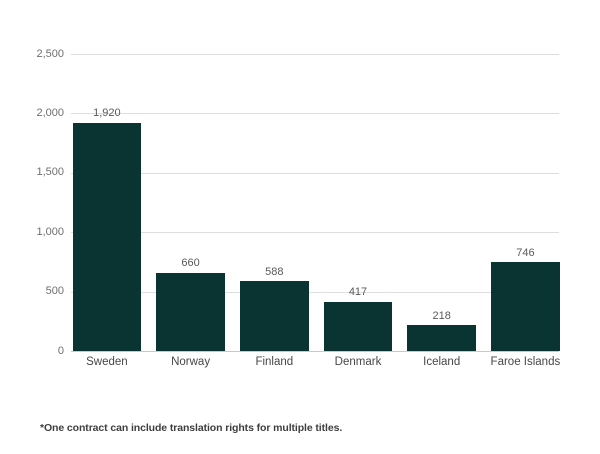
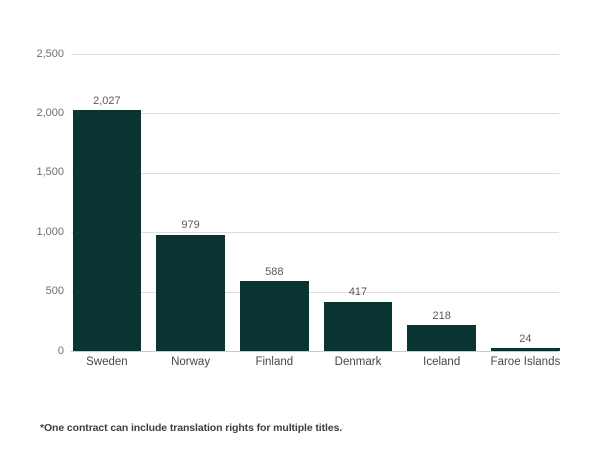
Sweden: 1,920 -> 2,027
Norway: 660 -> 979
Faroe Islands: 746 -> 24
